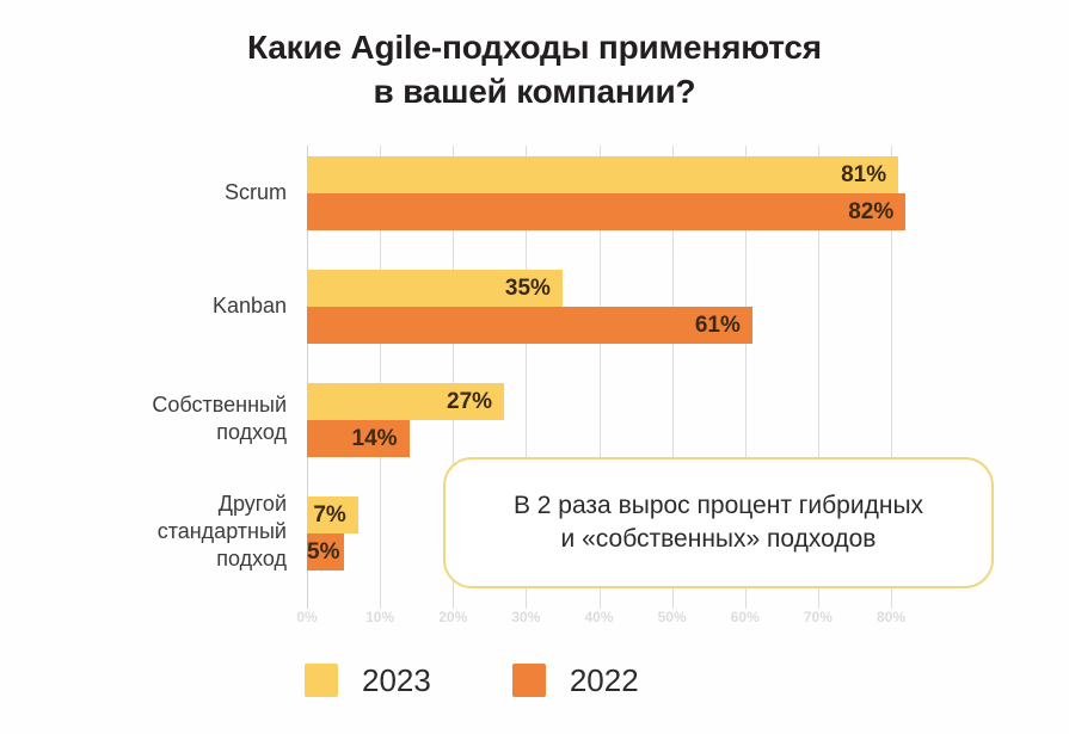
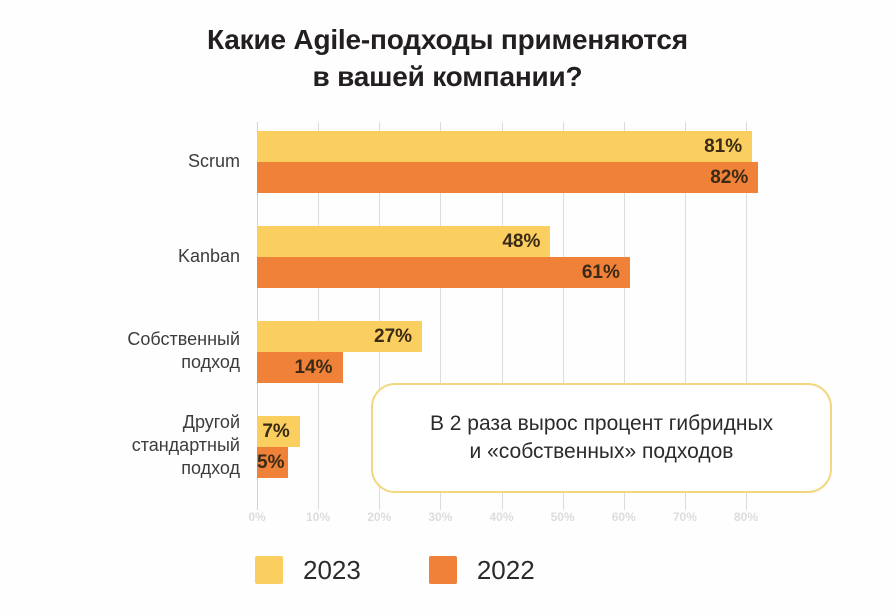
2023/Kanban: 35% -> 48%
